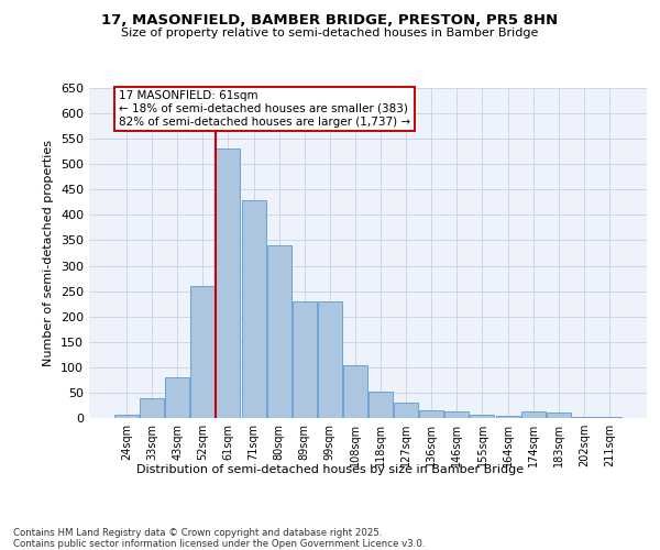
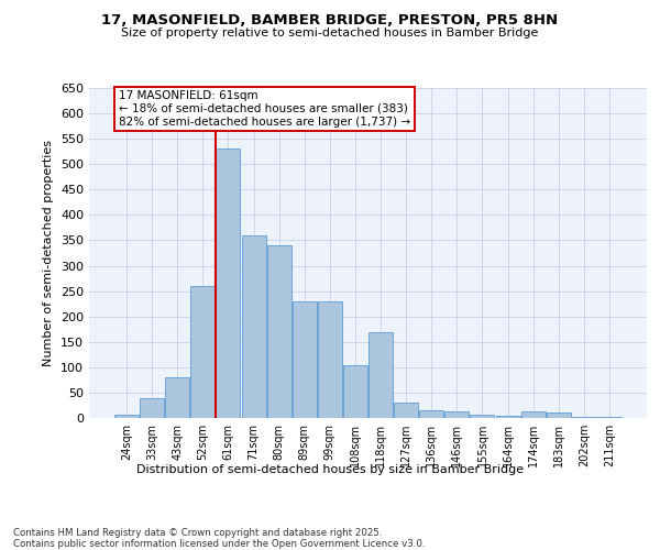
71sqm: 430 -> 360
118sqm: 52 -> 170
